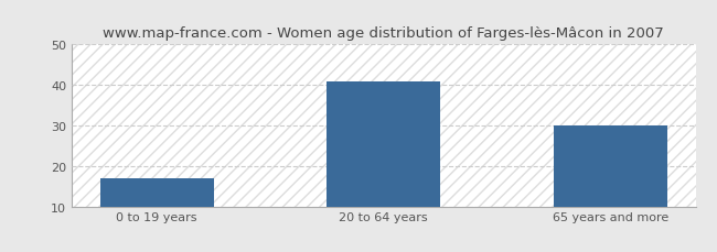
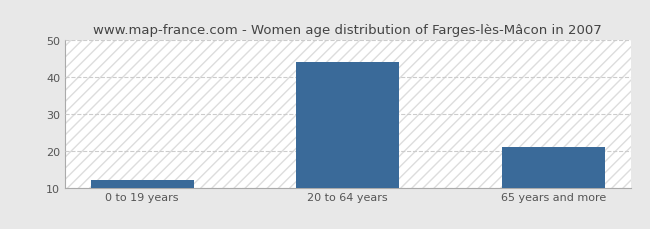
0 to 19 years: 17 -> 12
20 to 64 years: 41 -> 44
65 years and more: 30 -> 21
